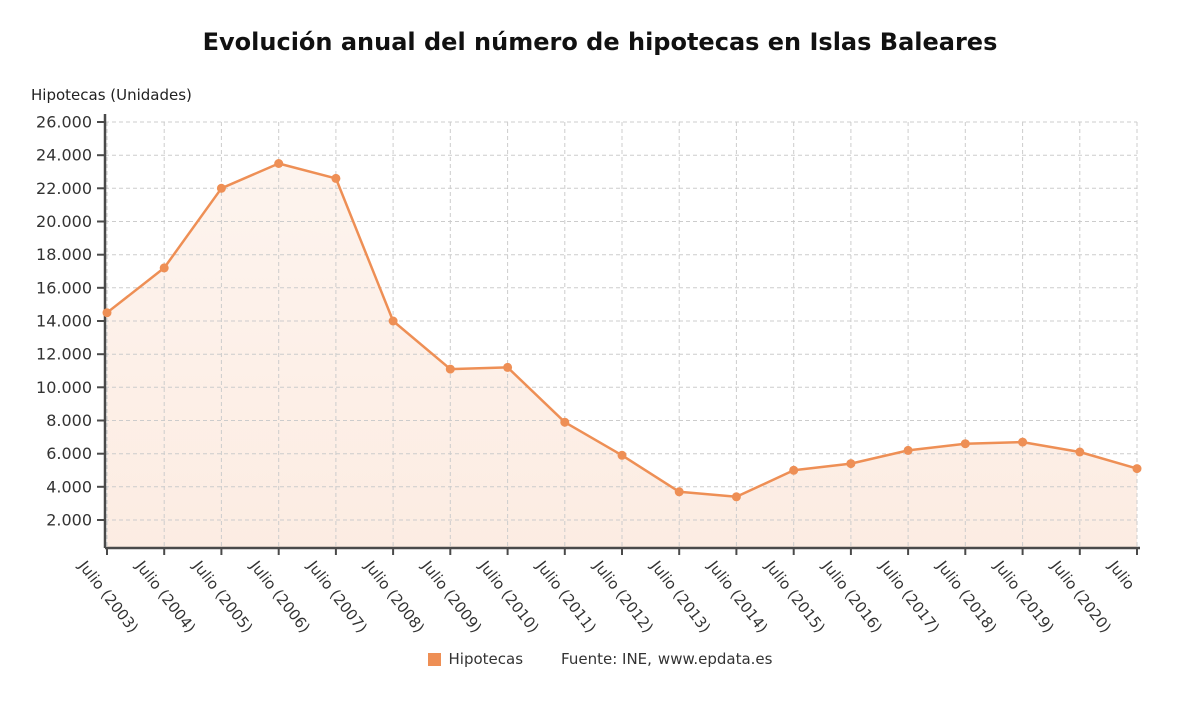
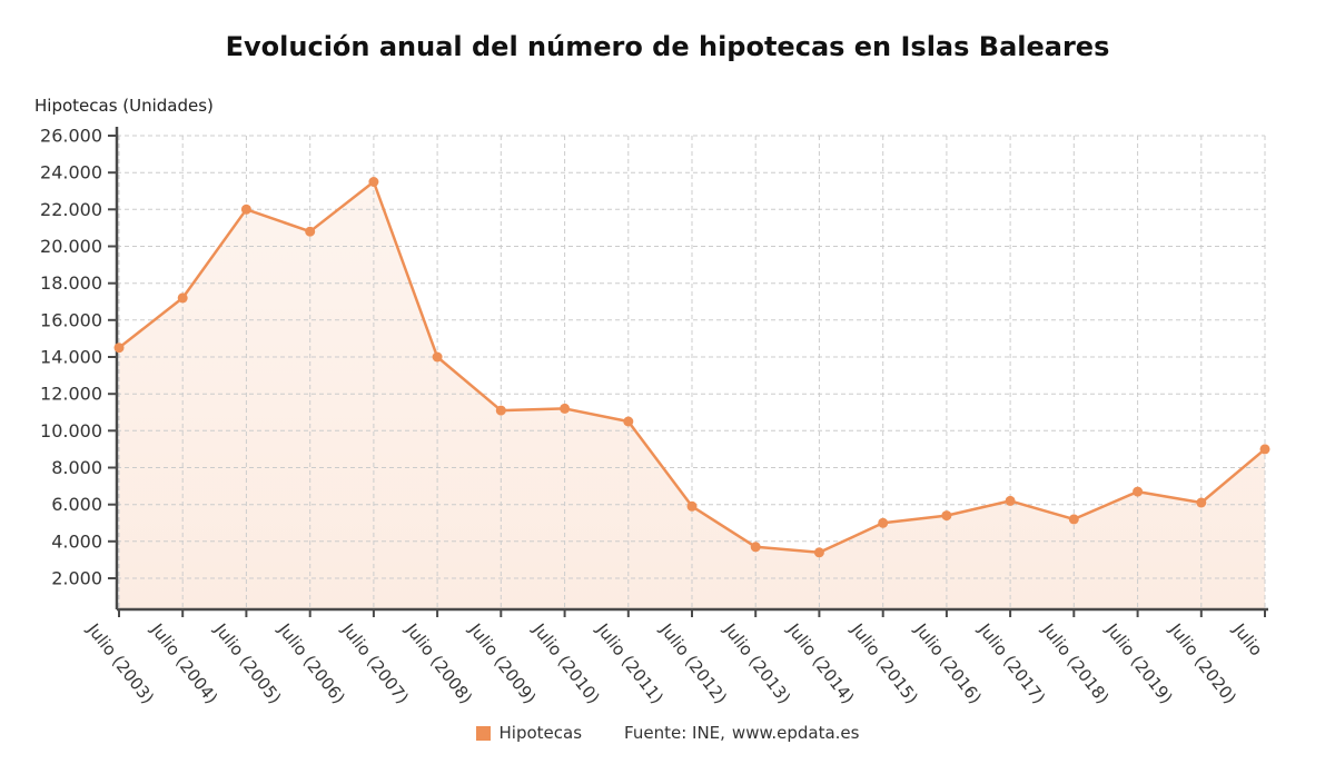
Julio (2006): 23500 -> 20800
Julio (2007): 22600 -> 23500
Julio (2011): 7900 -> 10500
Julio (2018): 6600 -> 5200
Julio: 5100 -> 9000
